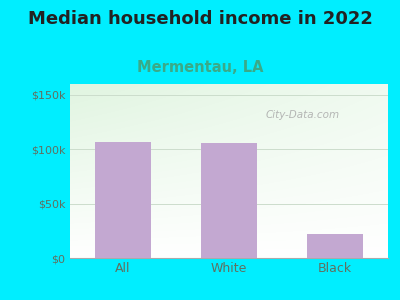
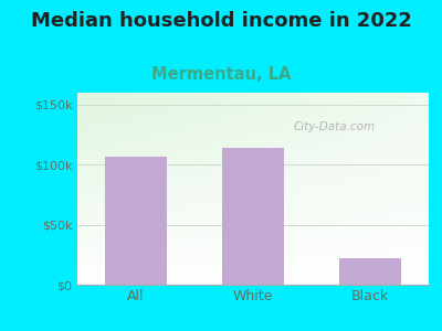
White: $106k -> $114k
